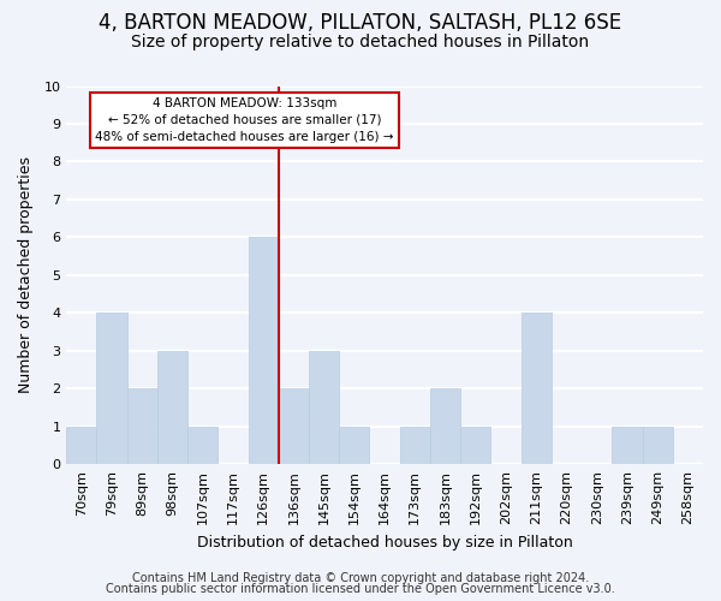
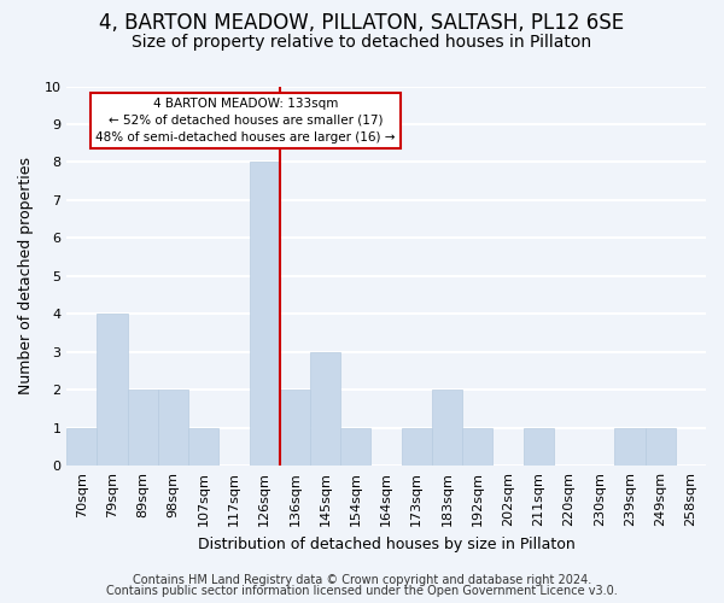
98sqm: 3 -> 2
126sqm: 6 -> 8
211sqm: 4 -> 1
